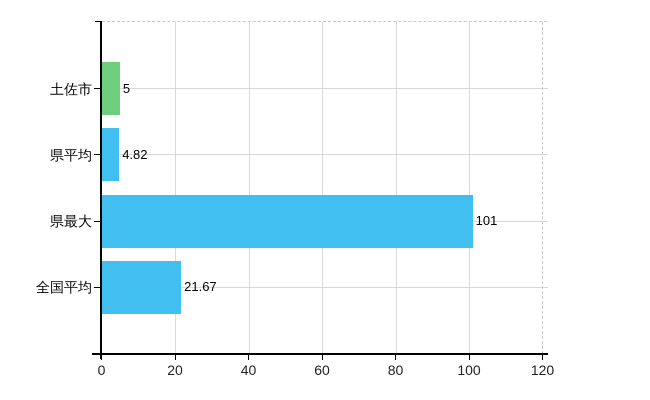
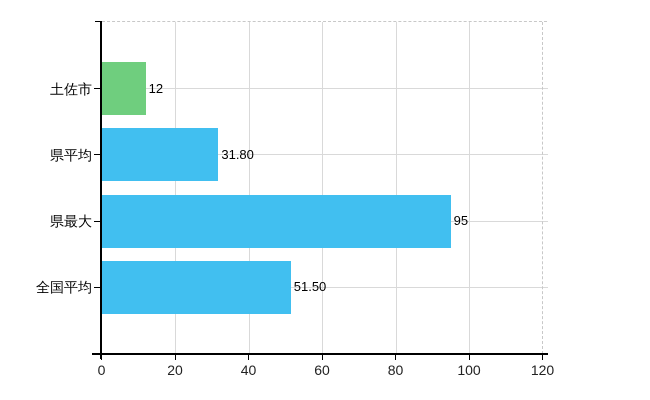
土佐市: 5 -> 12
県平均: 4.82 -> 31.80
県最大: 101 -> 95
全国平均: 21.67 -> 51.50
